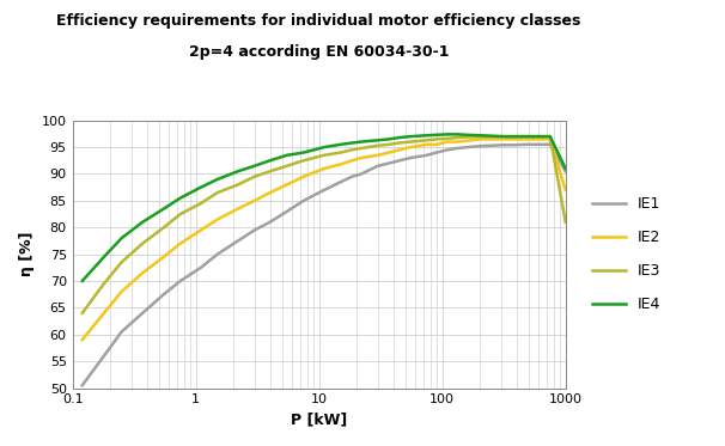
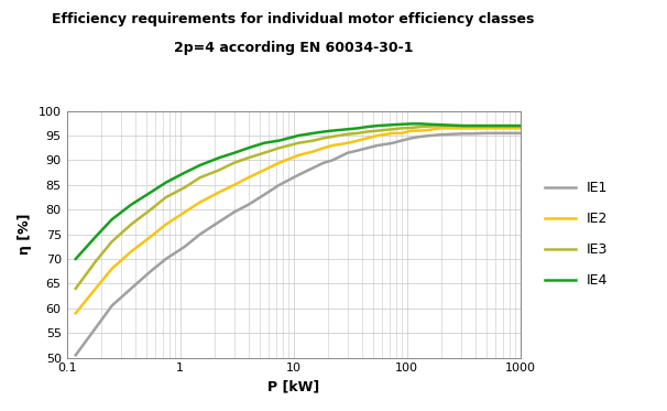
IE1/1000: 90.5 -> 95.5
IE2/1000: 87.0 -> 96.5
IE3/1000: 81.0 -> 97.0
IE4/1000: 91.0 -> 97.0
